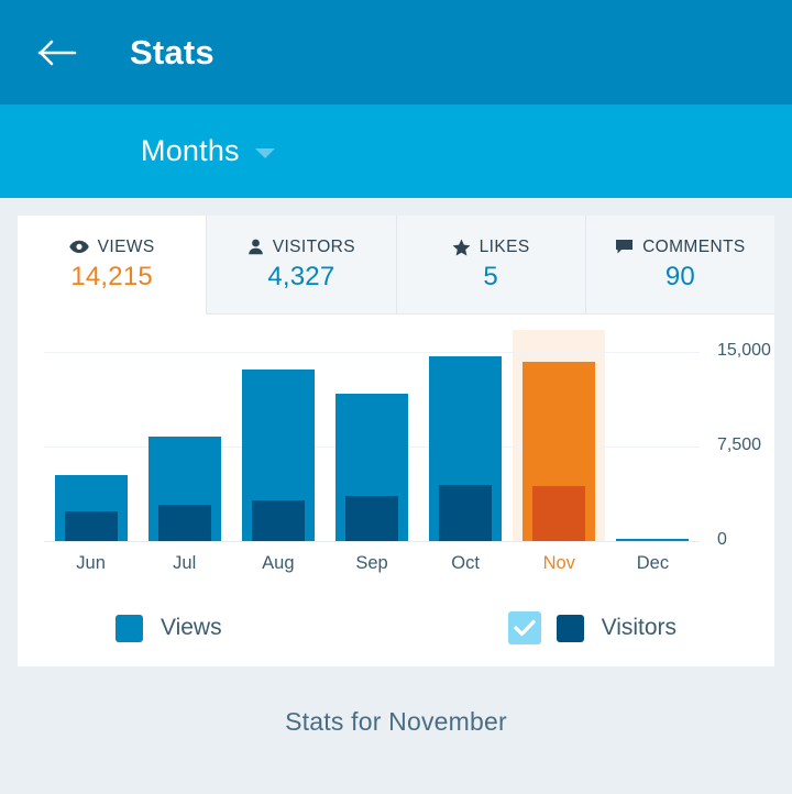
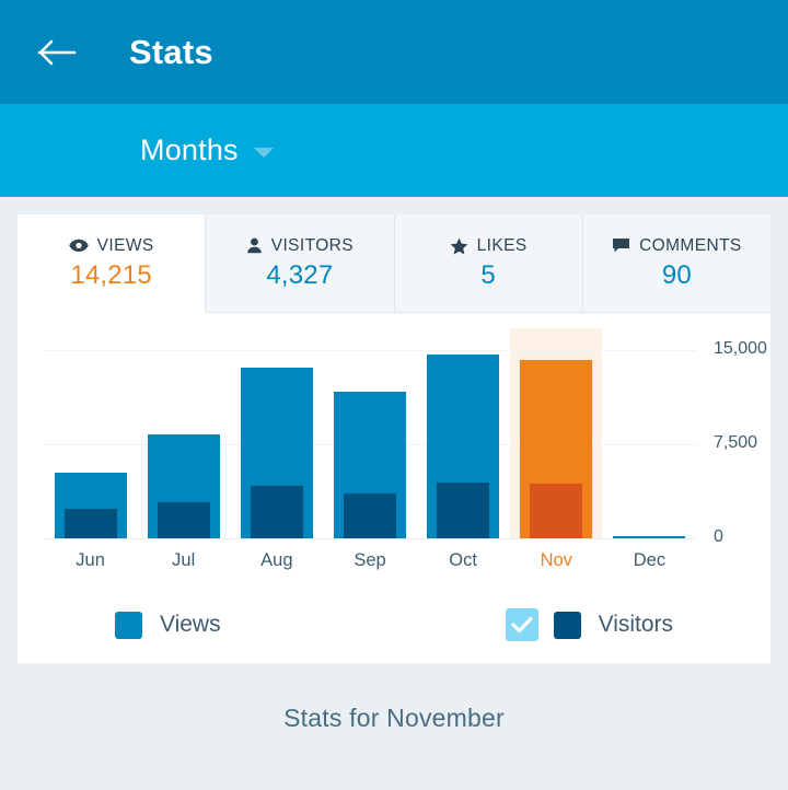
Visitors/Aug: 3200 -> 4200
